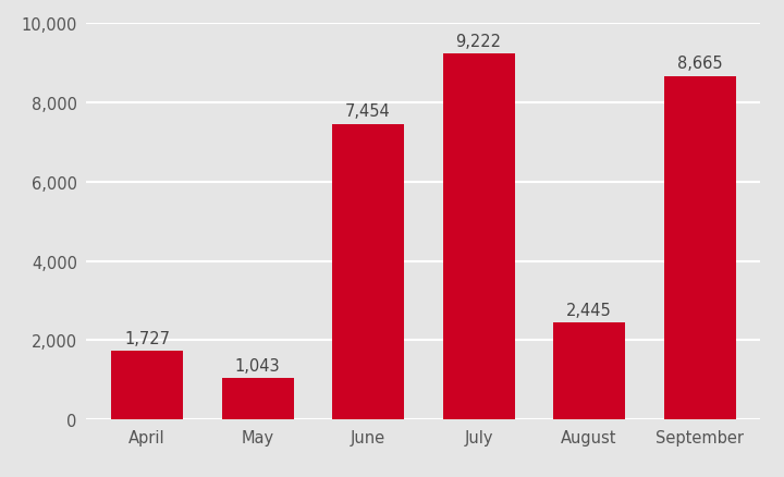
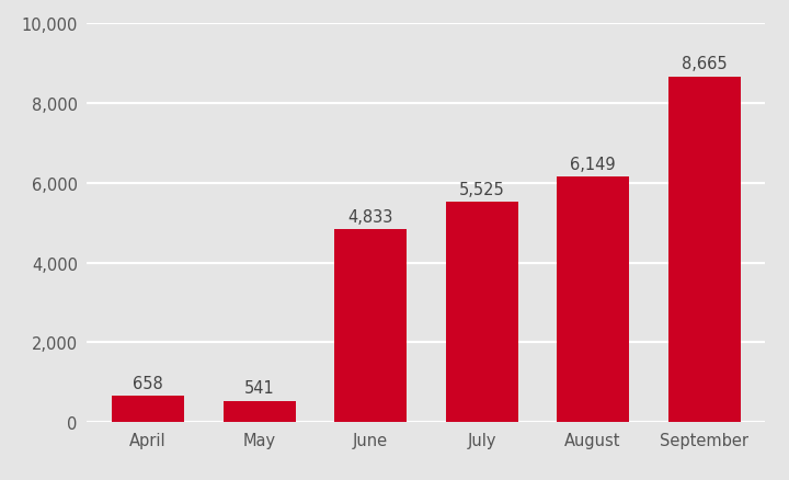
April: 1,727 -> 658
May: 1,043 -> 541
June: 7,454 -> 4,833
July: 9,222 -> 5,525
August: 2,445 -> 6,149
